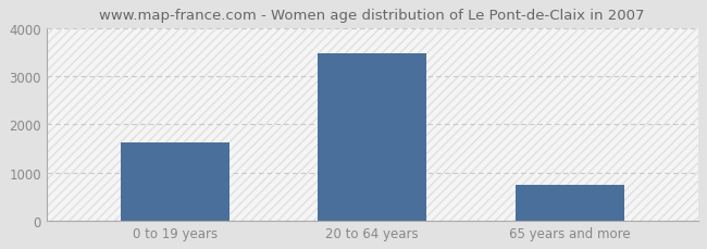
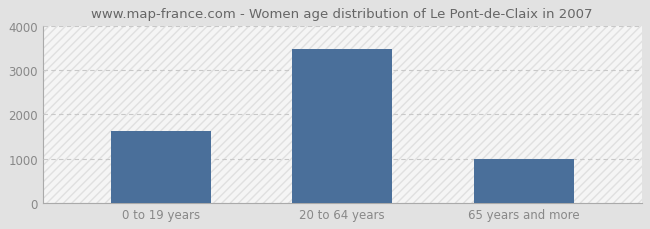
65 years and more: 750 -> 1000
